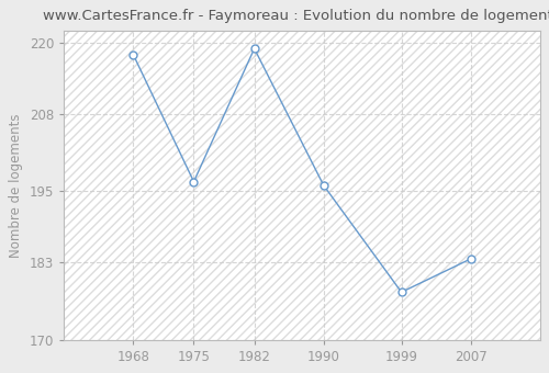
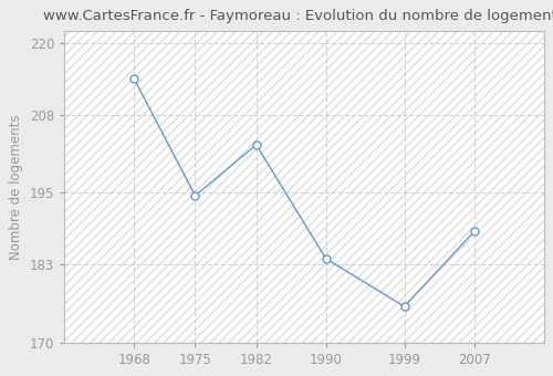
1968: 218.0 -> 214.0
1975: 196.6 -> 194.5
1982: 219.0 -> 203.0
1990: 196.0 -> 184.0
1999: 178.0 -> 176.0
2007: 183.6 -> 188.5
